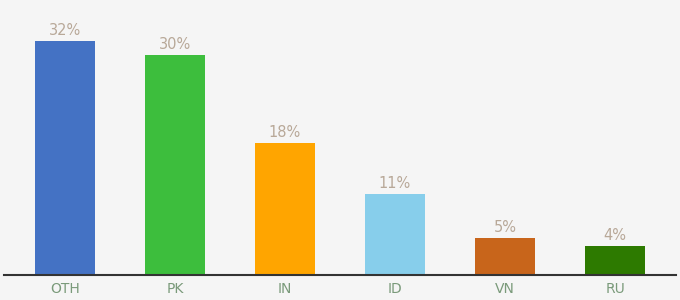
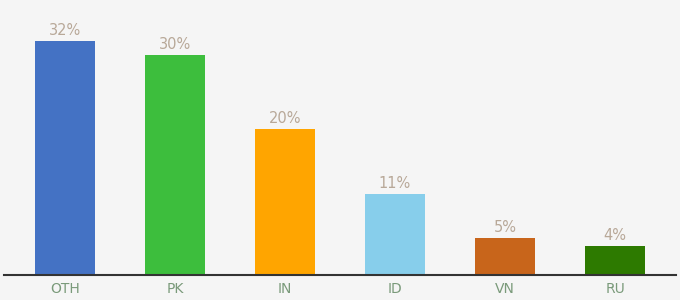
IN: 18% -> 20%
